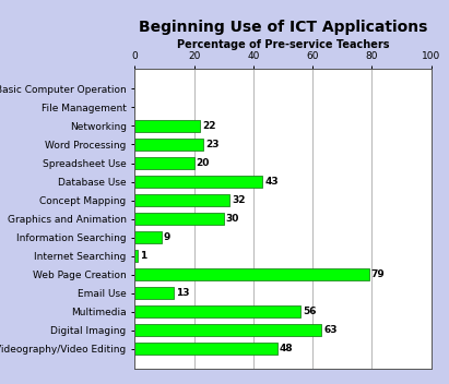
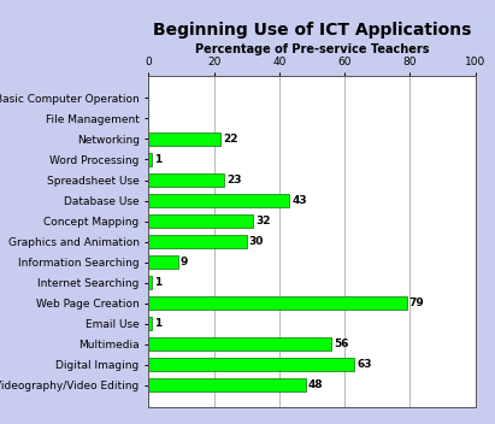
Word Processing: 23 -> 1
Spreadsheet Use: 20 -> 23
Email Use: 13 -> 1
